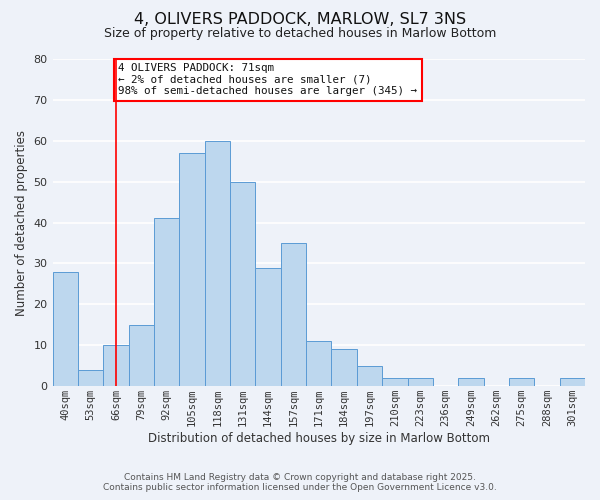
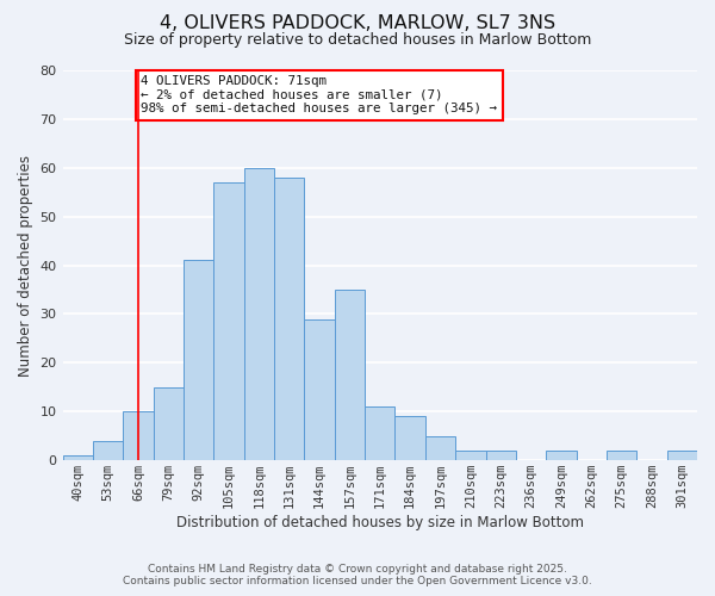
40sqm: 28 -> 1
131sqm: 50 -> 58
